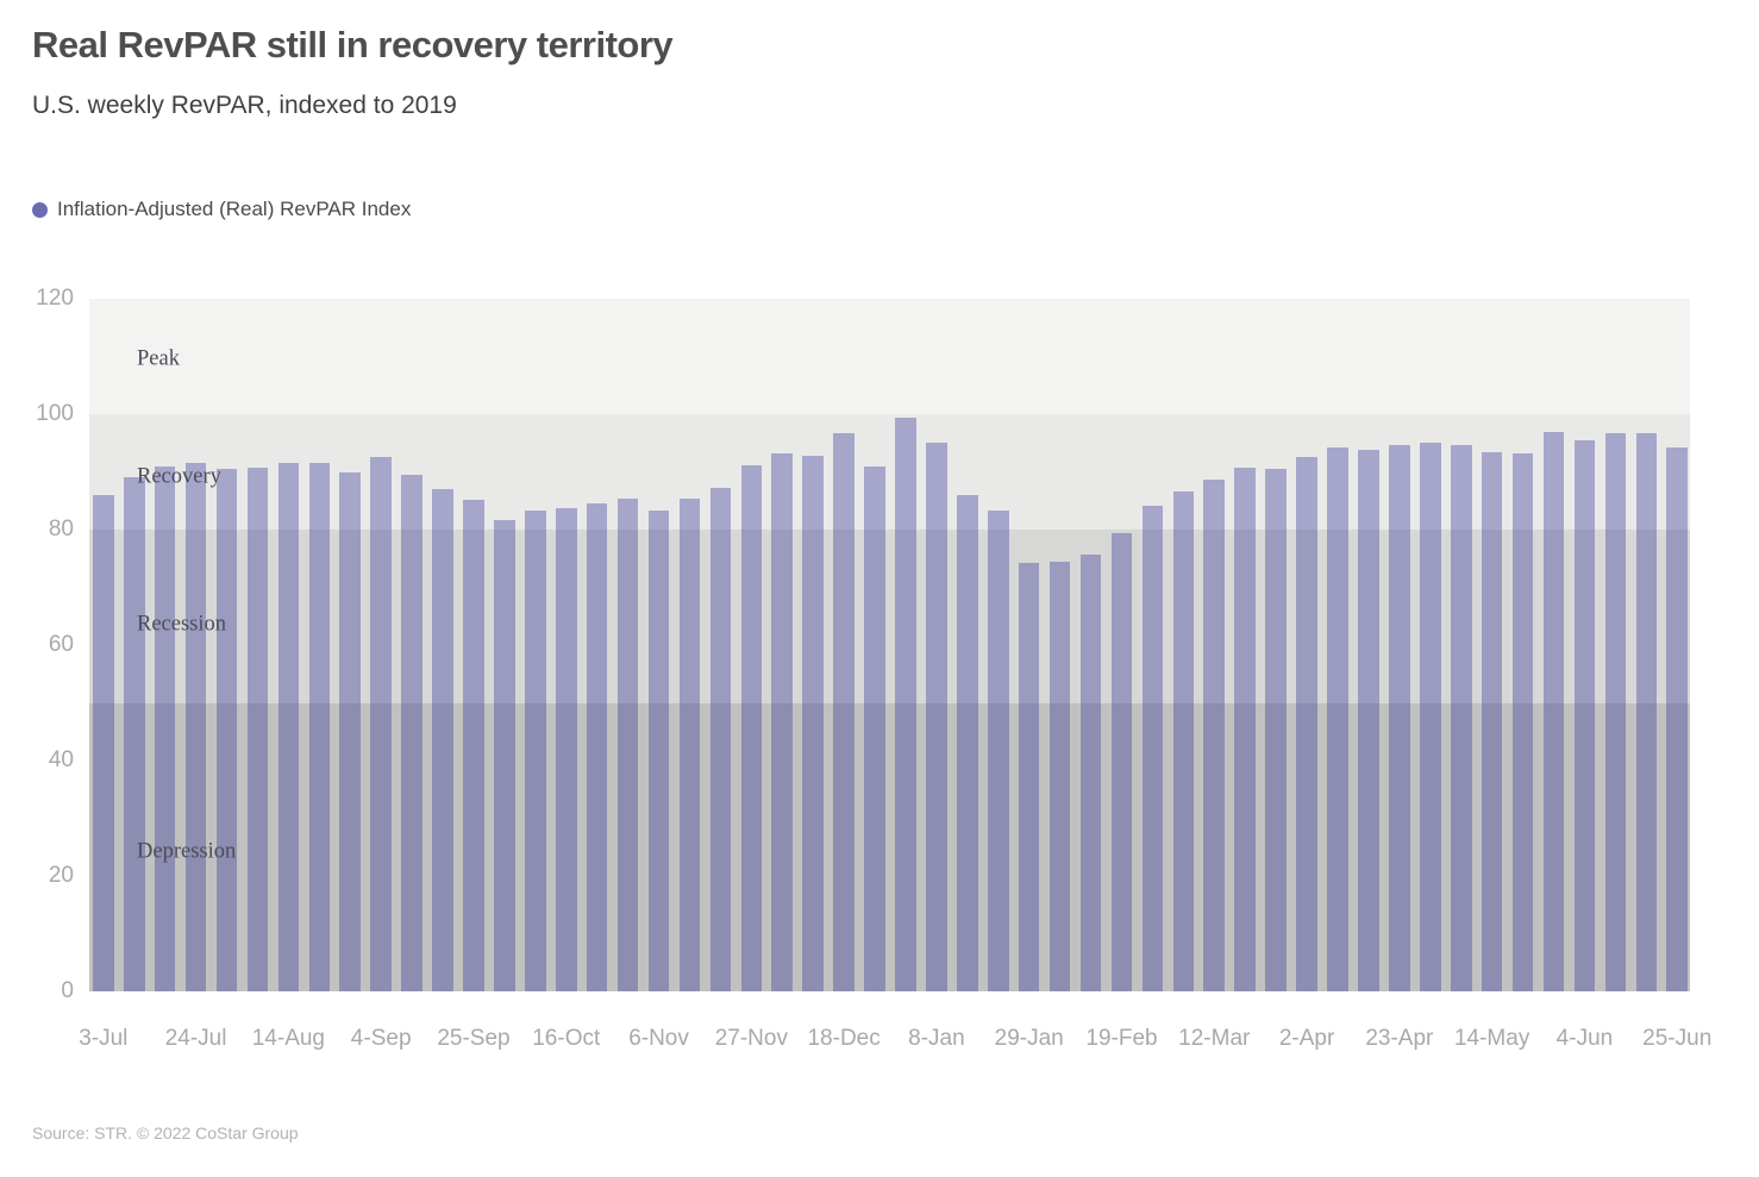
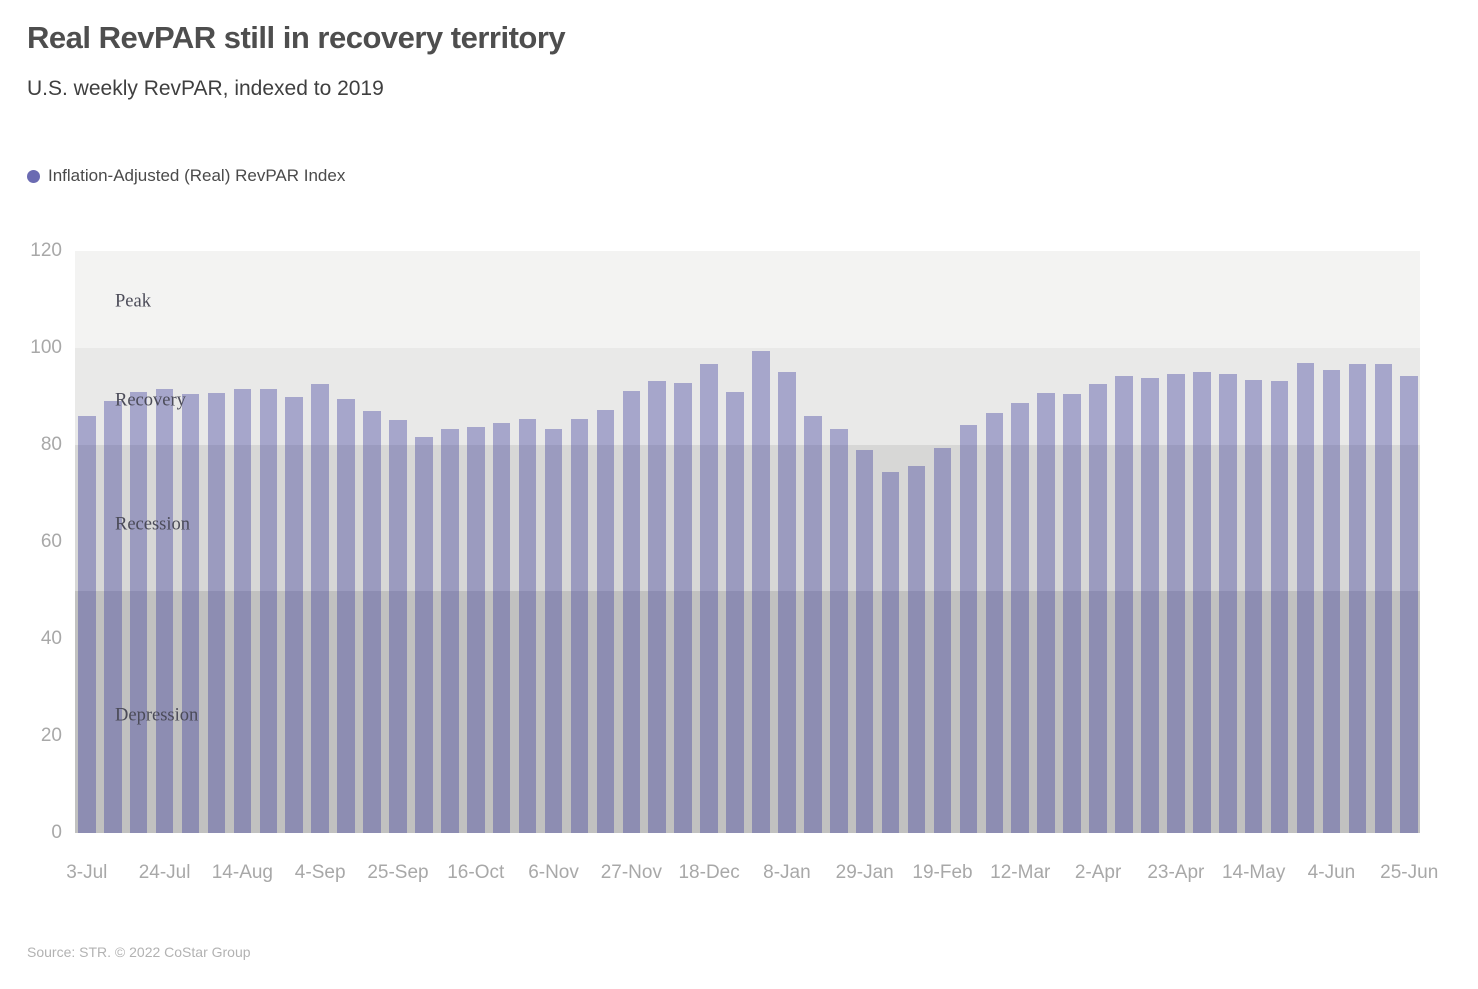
29-Jan: 74 -> 79
